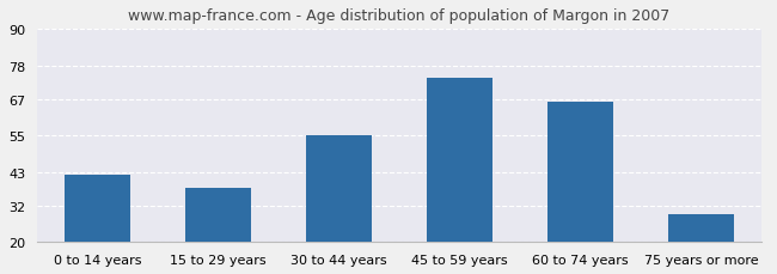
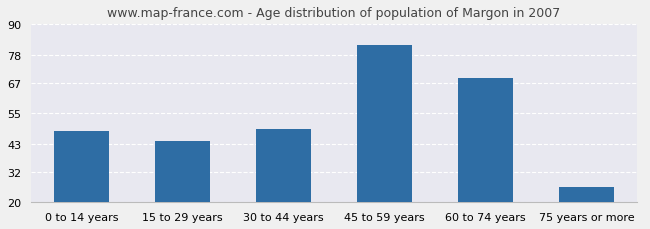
0 to 14 years: 42 -> 48
15 to 29 years: 38 -> 44
30 to 44 years: 55 -> 49
45 to 59 years: 74 -> 82
60 to 74 years: 66 -> 69
75 years or more: 29 -> 26
